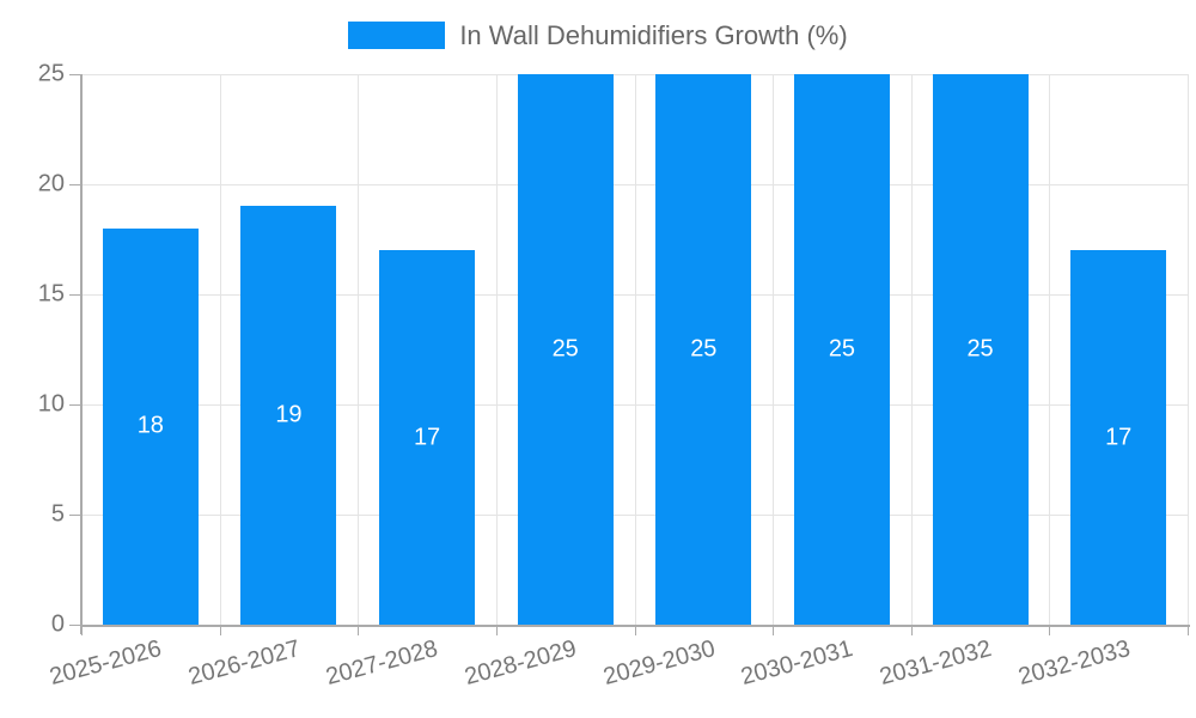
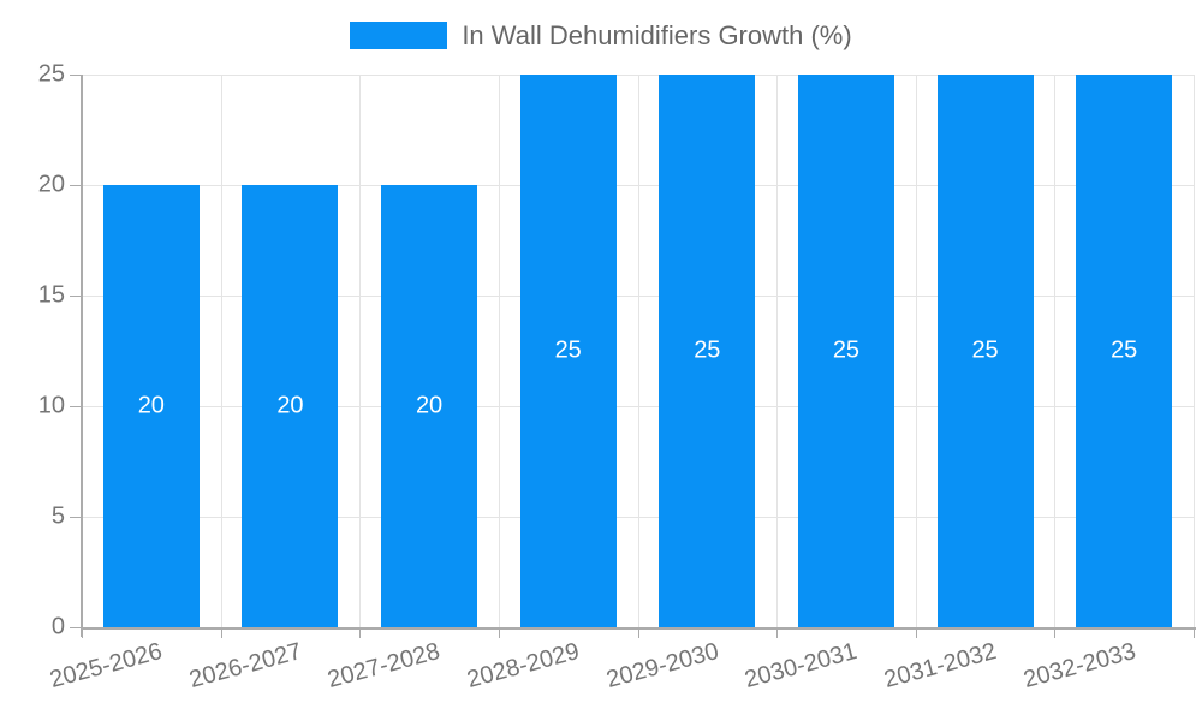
2025-2026: 18 -> 20
2026-2027: 19 -> 20
2027-2028: 17 -> 20
2032-2033: 17 -> 25
